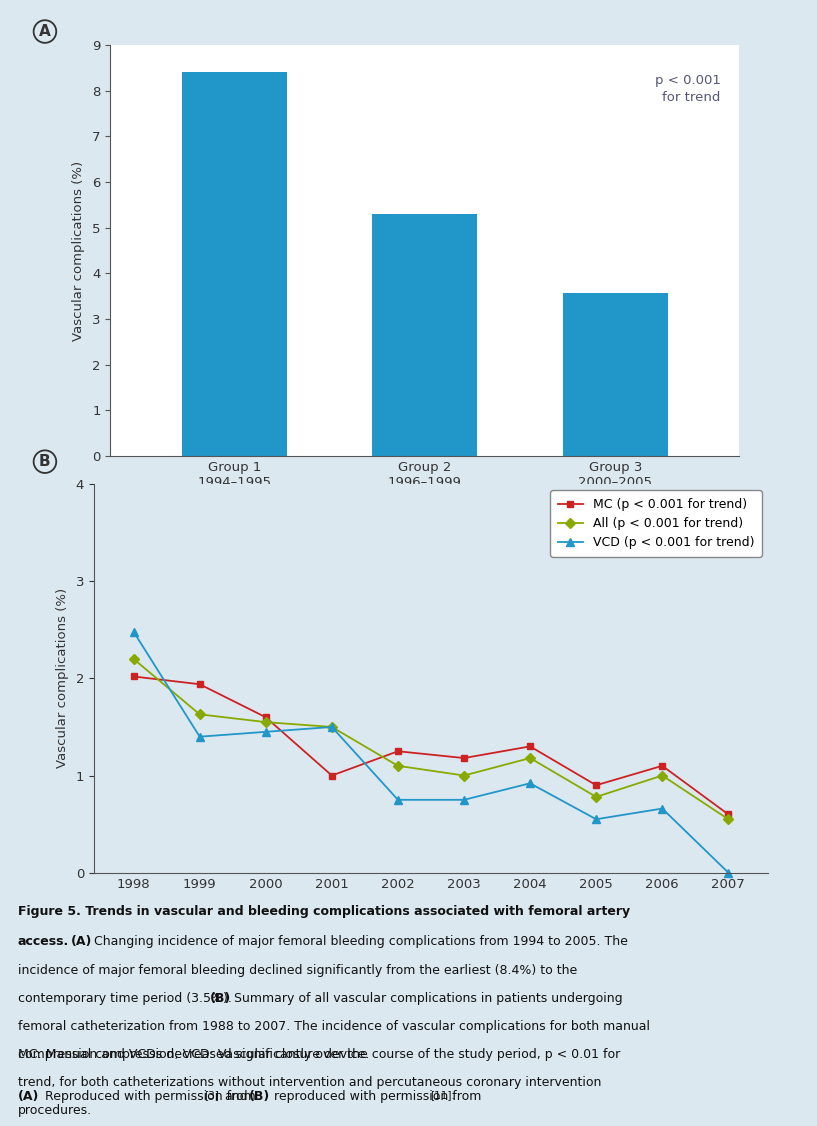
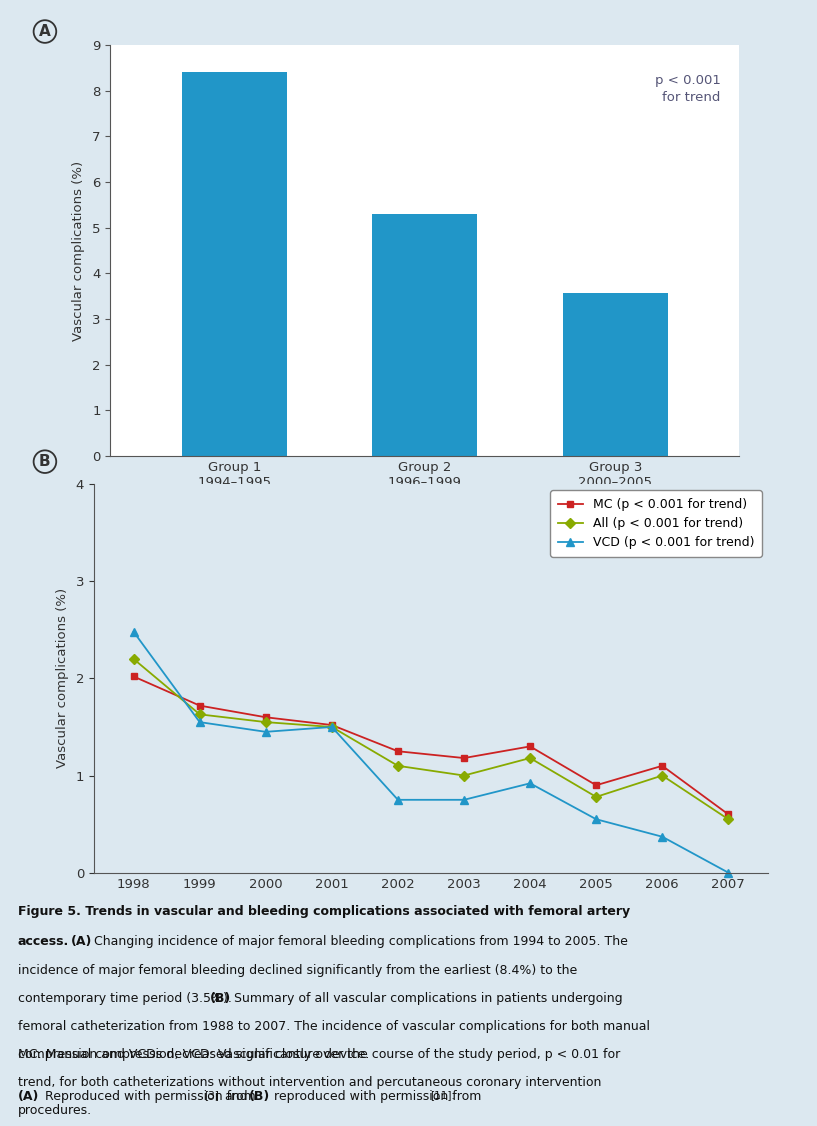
MC (p < 0.001 for trend)/1999: 1.94 -> 1.72
VCD (p < 0.001 for trend)/1999: 1.40 -> 1.55
MC (p < 0.001 for trend)/2001: 1.00 -> 1.52
VCD (p < 0.001 for trend)/2006: 0.66 -> 0.37
